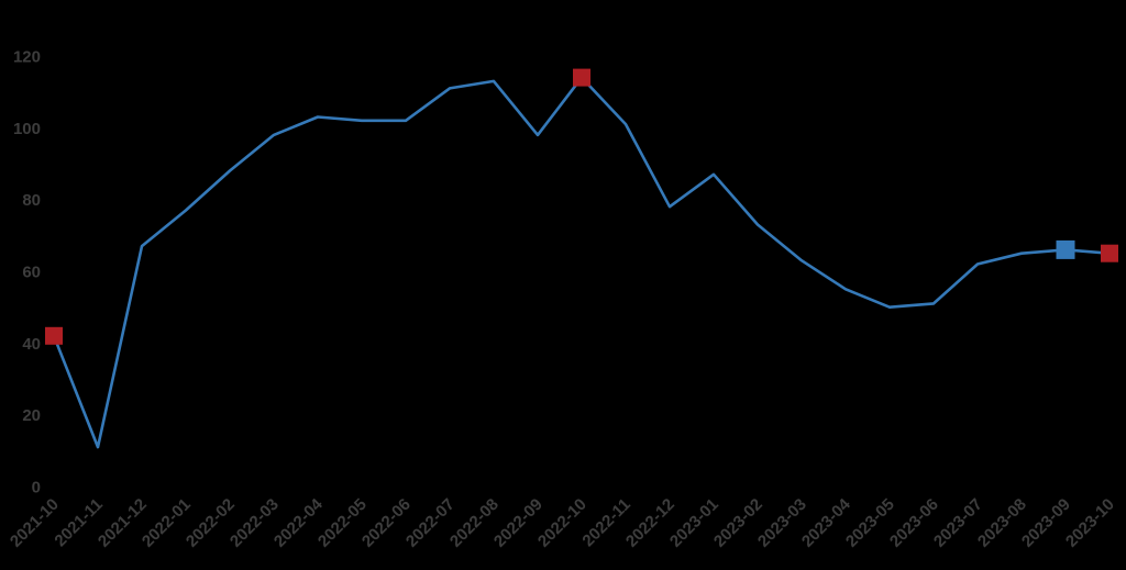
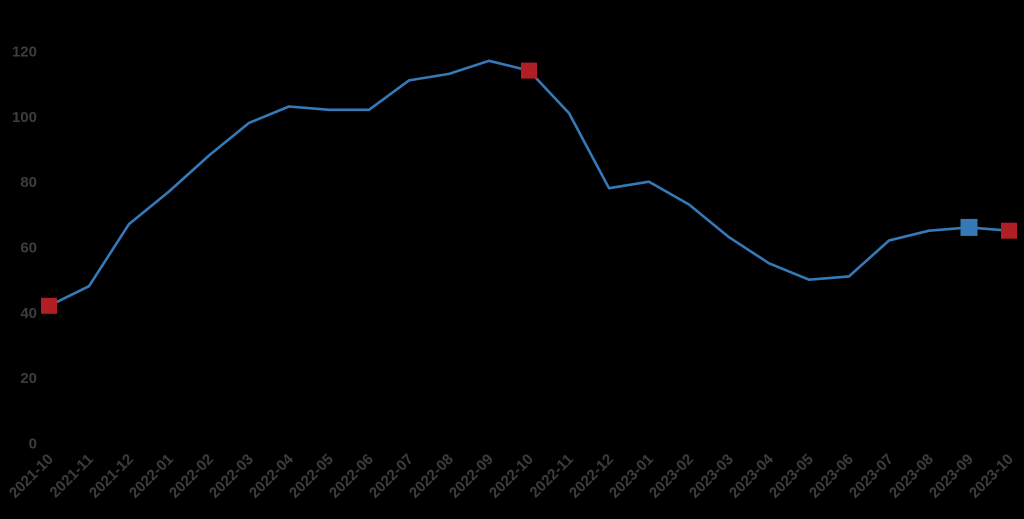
2021-11: 11 -> 48
2022-09: 98 -> 117
2023-01: 87 -> 80
